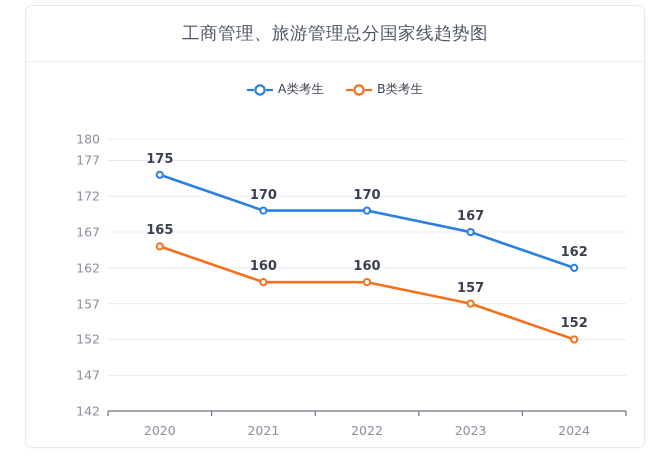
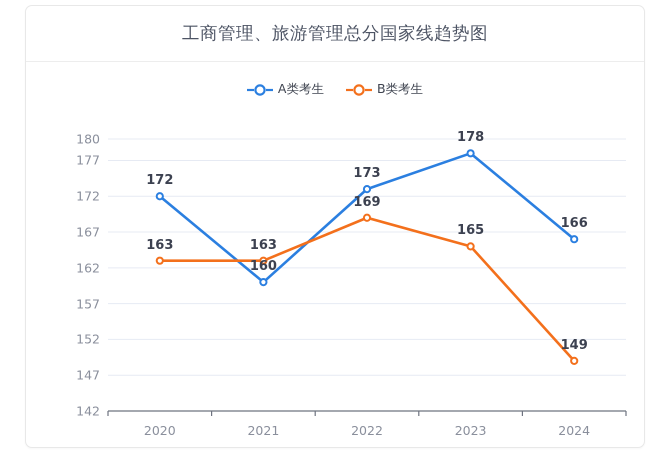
A类考生/2020: 175 -> 172
B类考生/2020: 165 -> 163
A类考生/2021: 170 -> 160
B类考生/2021: 160 -> 163
A类考生/2022: 170 -> 173
B类考生/2022: 160 -> 169
A类考生/2023: 167 -> 178
B类考生/2023: 157 -> 165
A类考生/2024: 162 -> 166
B类考生/2024: 152 -> 149
